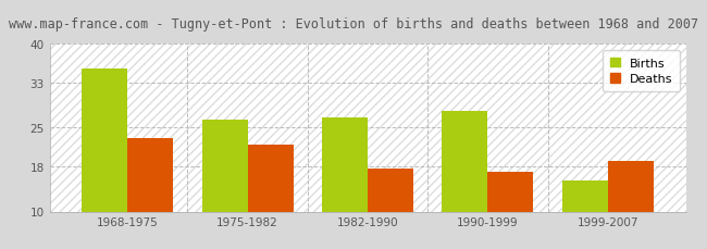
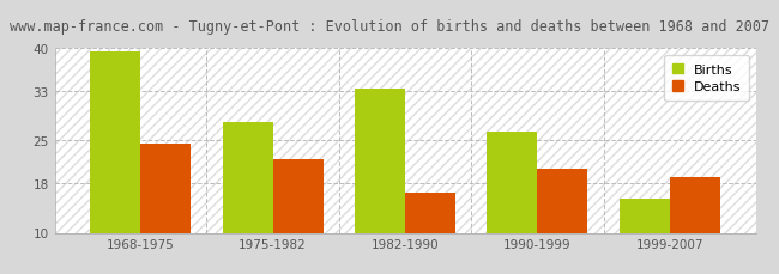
Births/1968-1975: 35.6 -> 39.5
Deaths/1968-1975: 23.2 -> 24.5
Births/1975-1982: 26.4 -> 28.0
Births/1982-1990: 26.8 -> 33.5
Deaths/1982-1990: 17.6 -> 16.5
Births/1990-1999: 28.0 -> 26.5
Deaths/1990-1999: 17.2 -> 20.5
